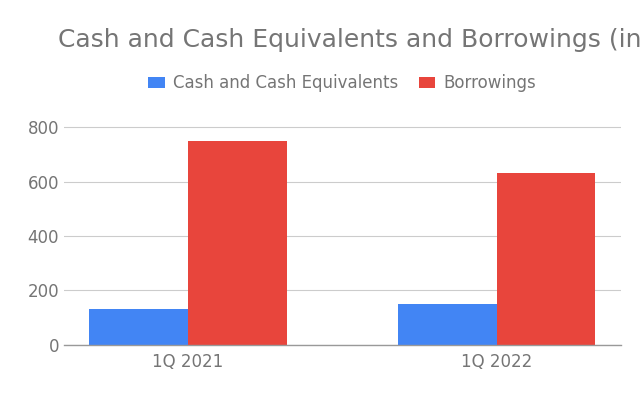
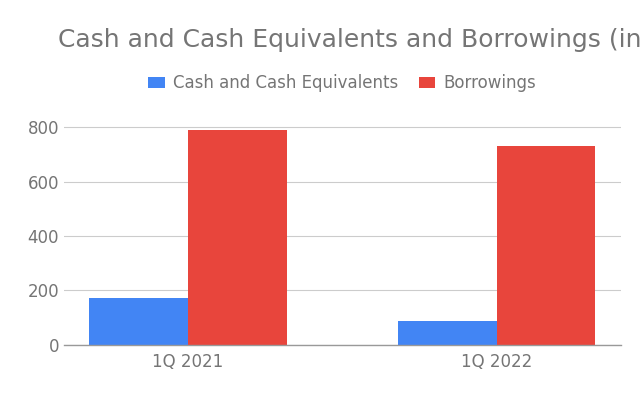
Cash and Cash Equivalents/1Q 2021: 130 -> 170
Borrowings/1Q 2021: 750 -> 790
Cash and Cash Equivalents/1Q 2022: 150 -> 85
Borrowings/1Q 2022: 630 -> 730
